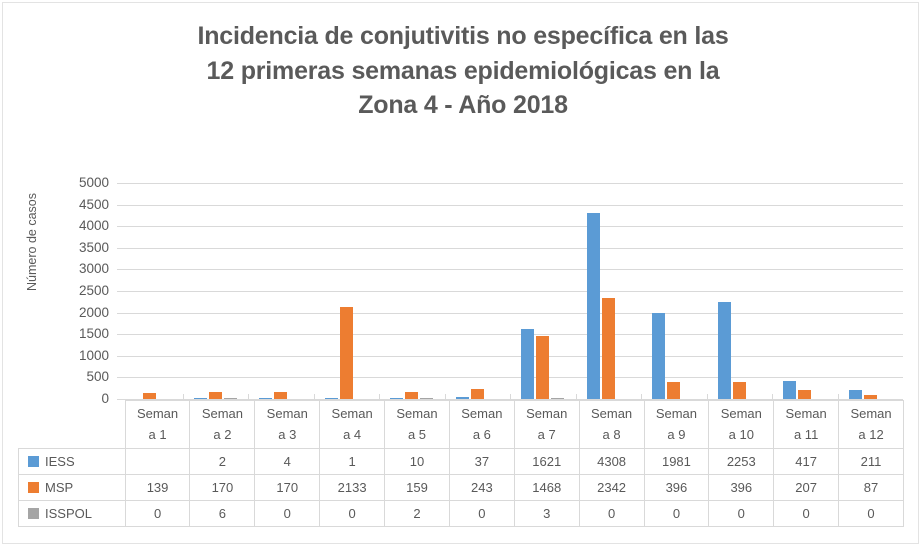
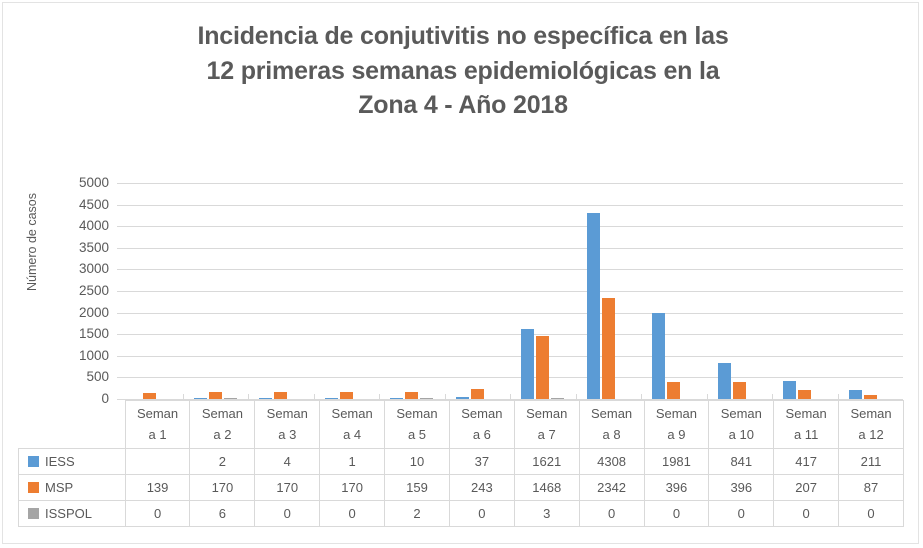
MSP/Semana 4: 2133 -> 170
IESS/Semana 10: 2253 -> 841
